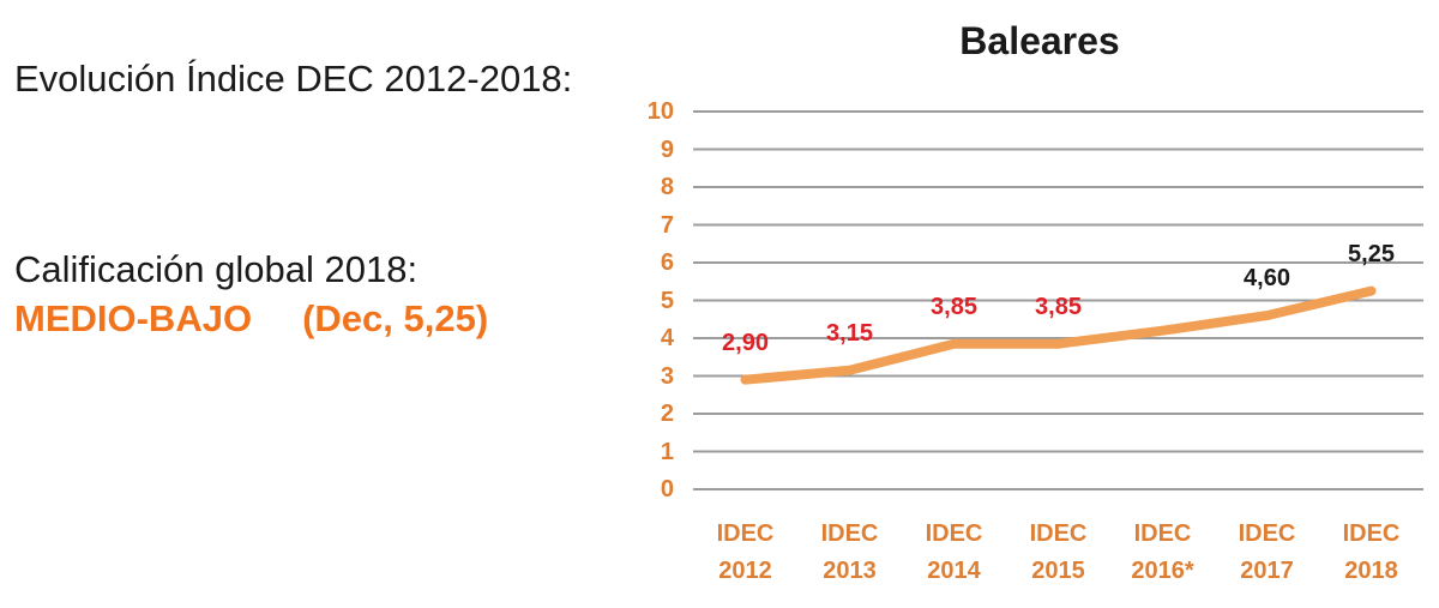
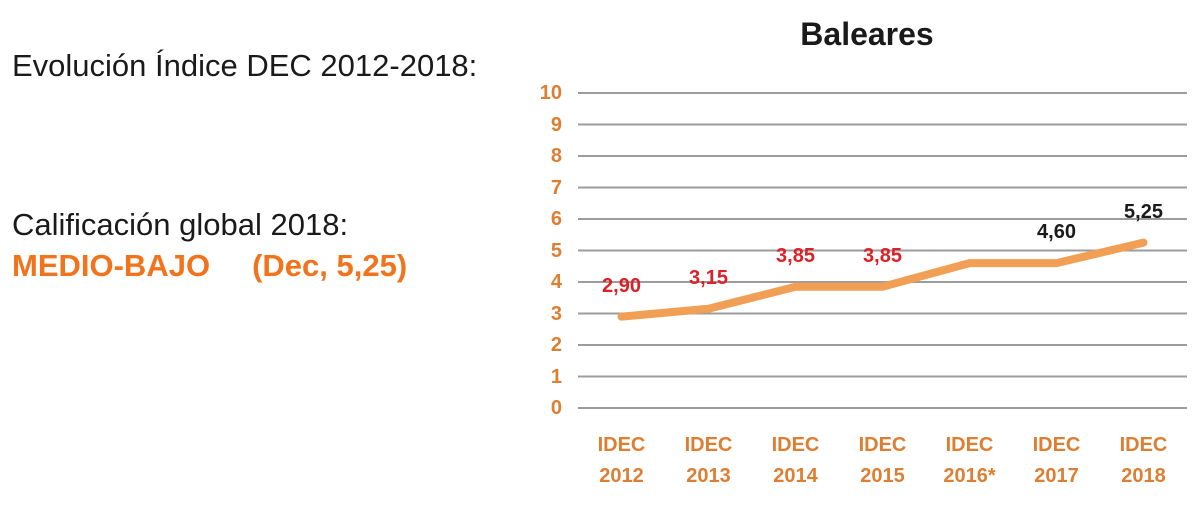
IDEC 2016*: 4.2 -> 4.6
